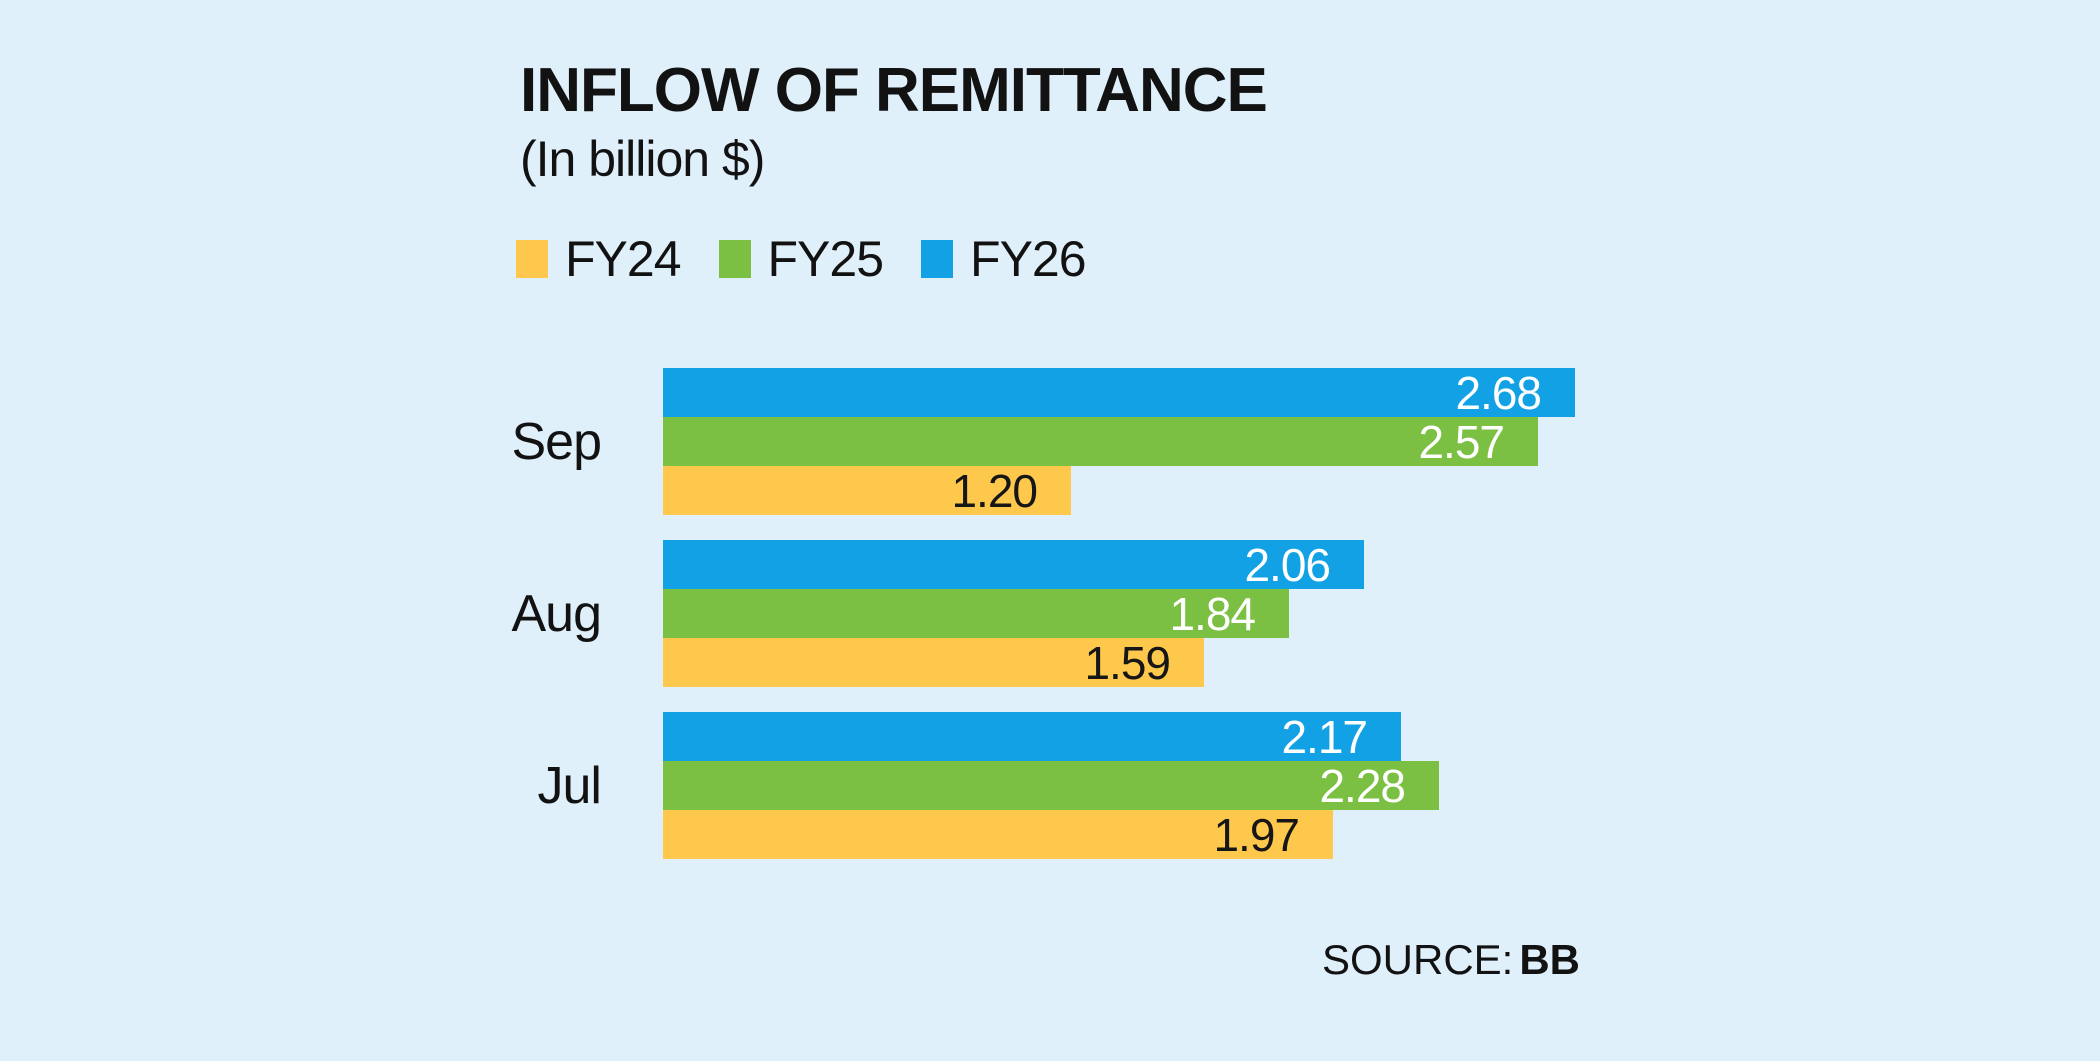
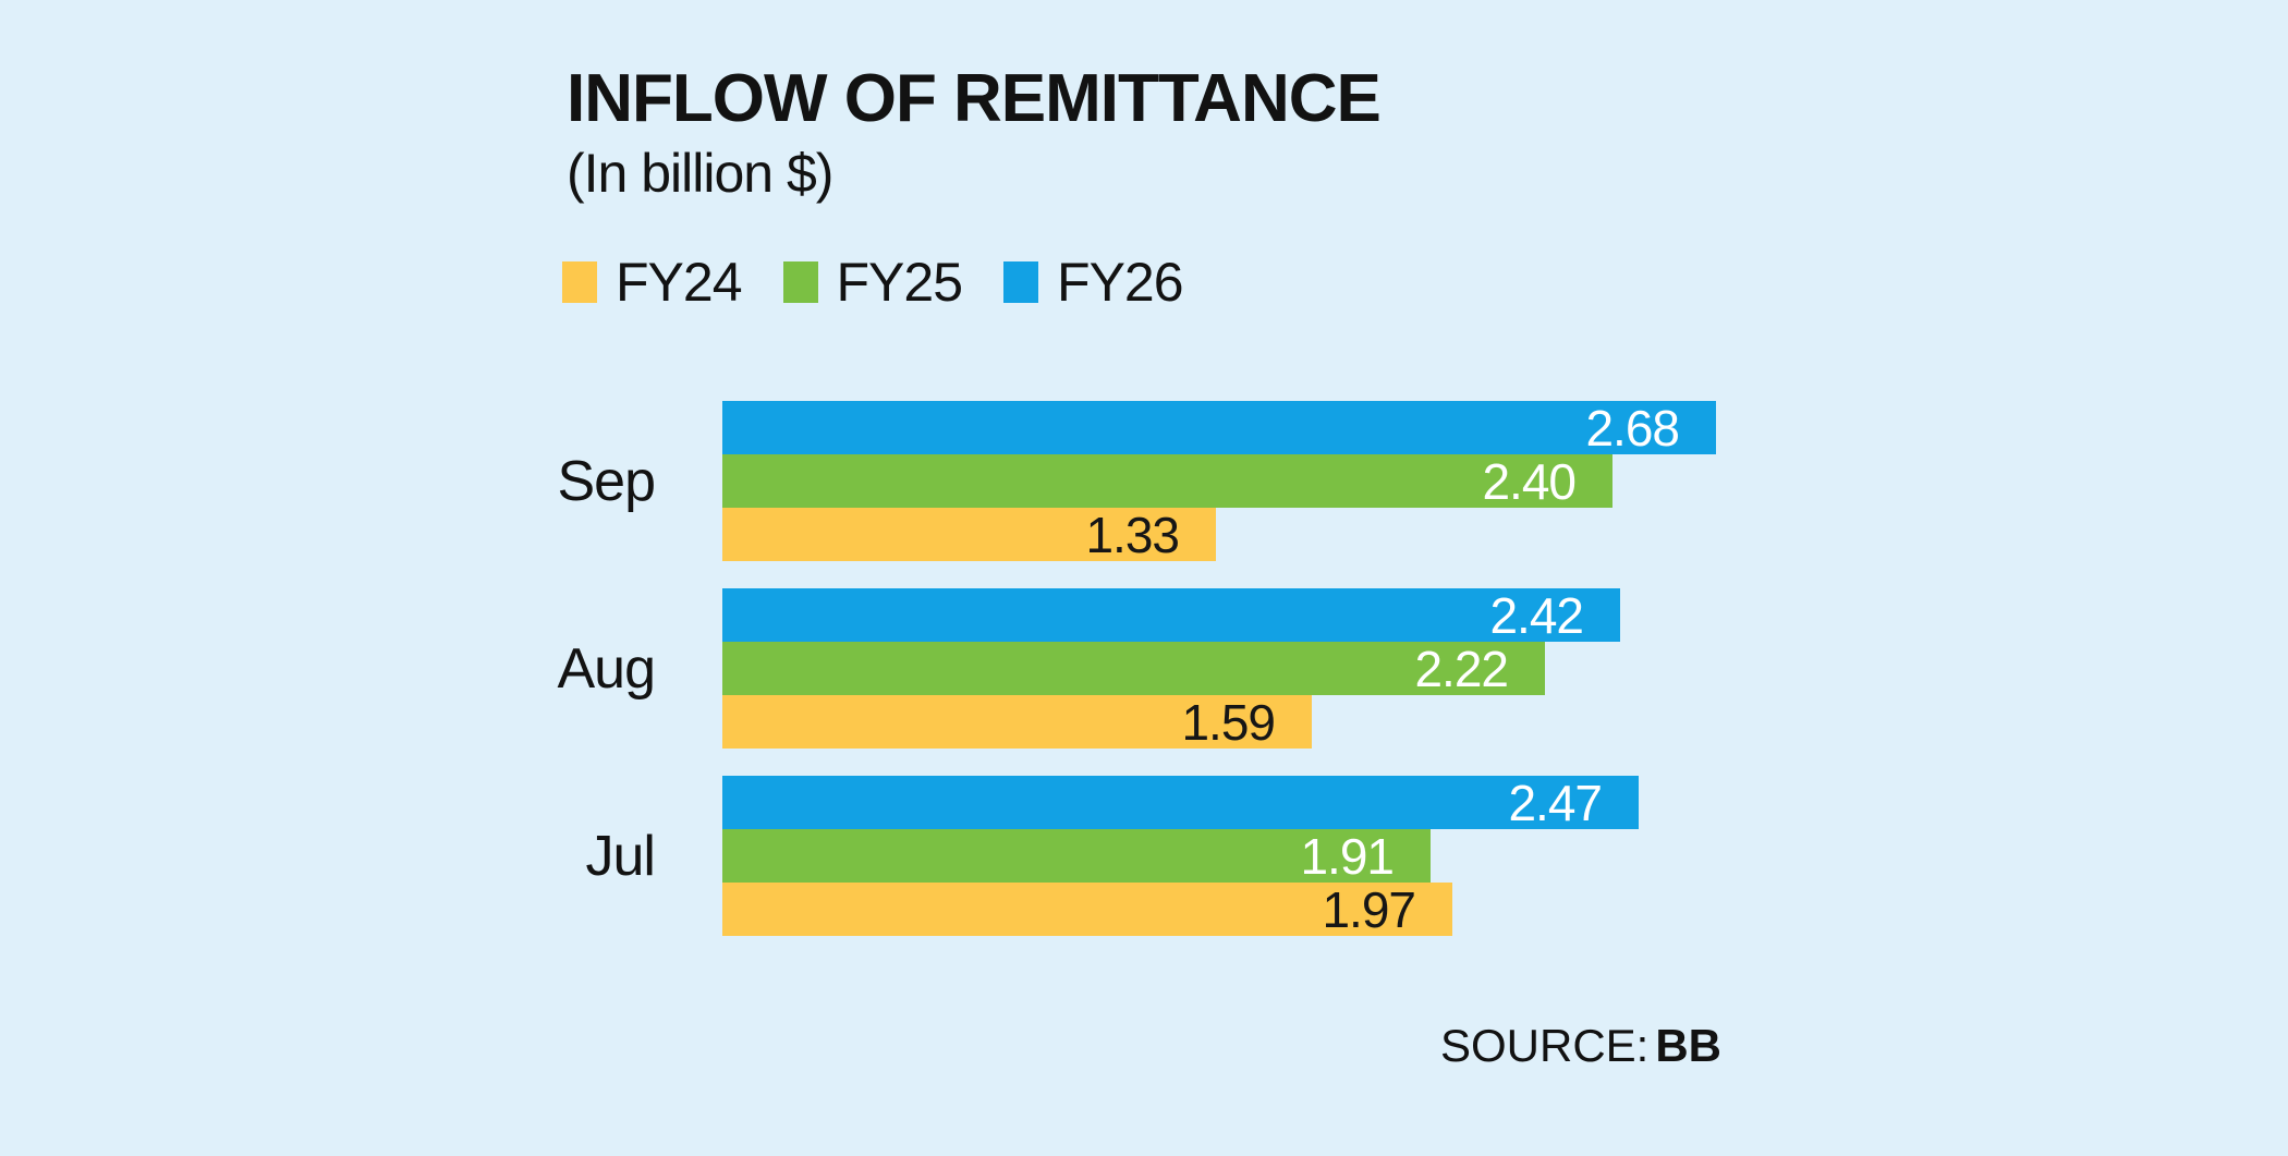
FY25/Sep: 2.57 -> 2.40
FY24/Sep: 1.20 -> 1.33
FY26/Aug: 2.06 -> 2.42
FY25/Aug: 1.84 -> 2.22
FY26/Jul: 2.17 -> 2.47
FY25/Jul: 2.28 -> 1.91
